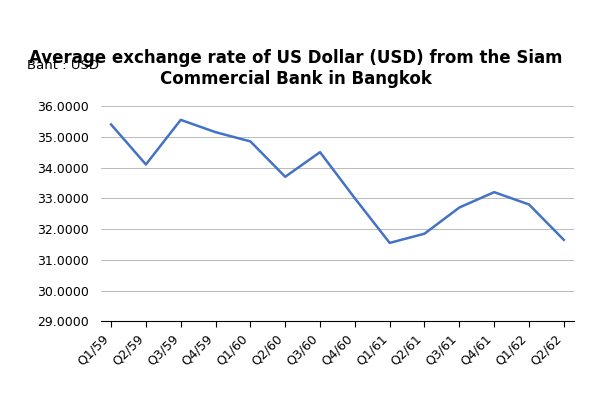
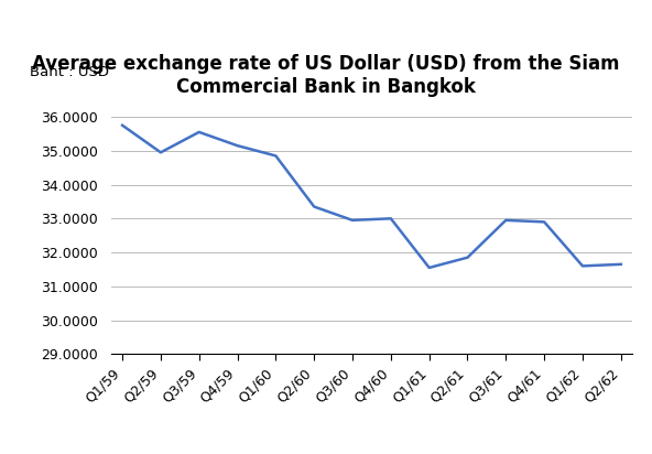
Q1/59: 35.40 -> 35.75
Q2/59: 34.10 -> 34.95
Q2/60: 33.70 -> 33.35
Q3/60: 34.50 -> 32.95
Q3/61: 32.70 -> 32.95
Q4/61: 33.20 -> 32.90
Q1/62: 32.80 -> 31.60
